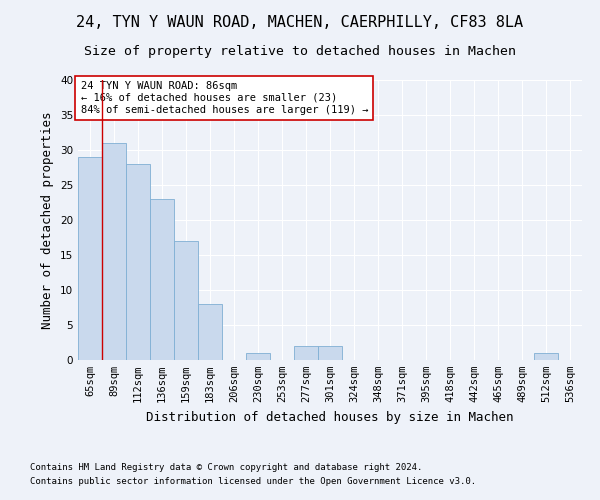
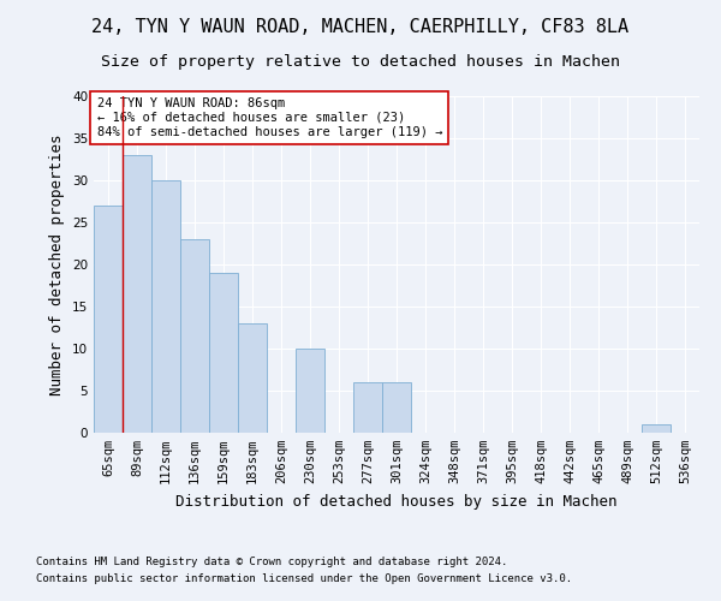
65sqm: 29 -> 27
89sqm: 31 -> 33
112sqm: 28 -> 30
159sqm: 17 -> 19
183sqm: 8 -> 13
230sqm: 1 -> 10
277sqm: 2 -> 6
301sqm: 2 -> 6
